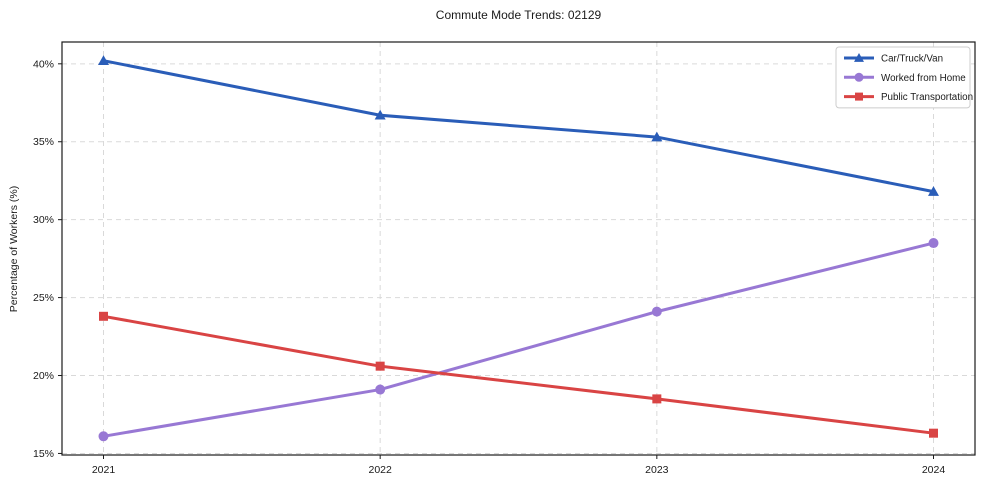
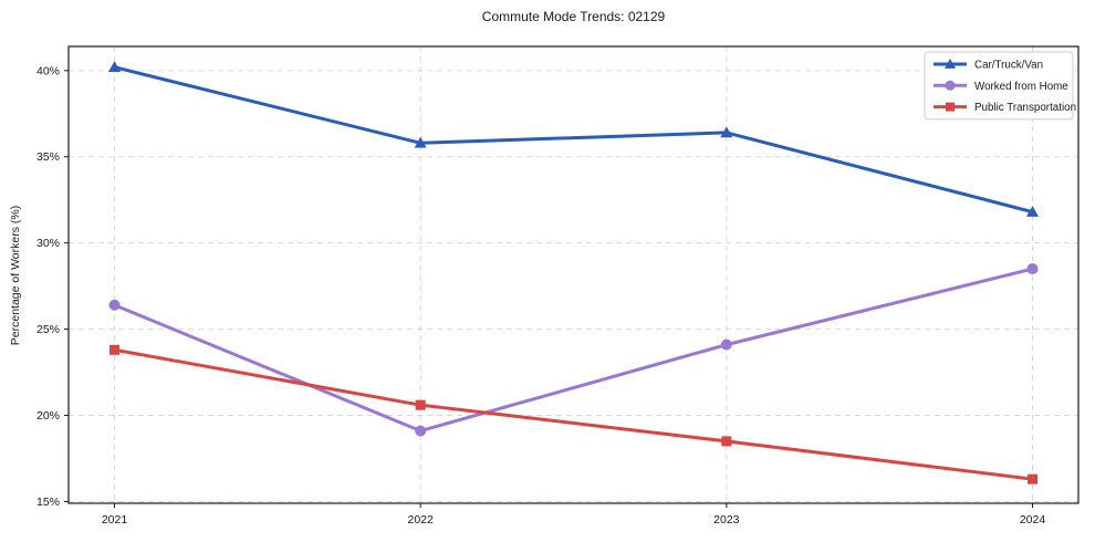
Worked from Home/2021: 16.1% -> 26.4%
Car/Truck/Van/2022: 36.7% -> 35.8%
Car/Truck/Van/2023: 35.3% -> 36.4%
